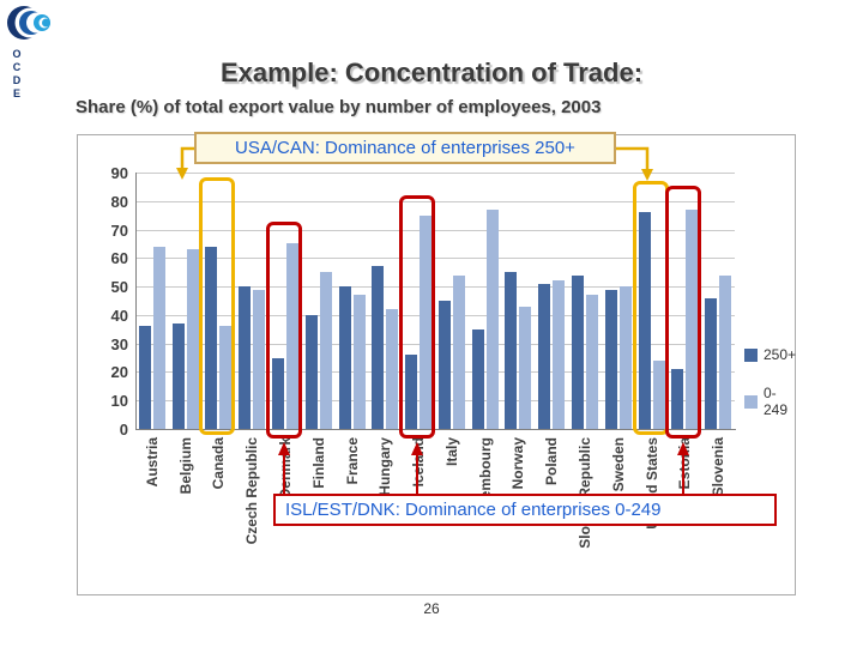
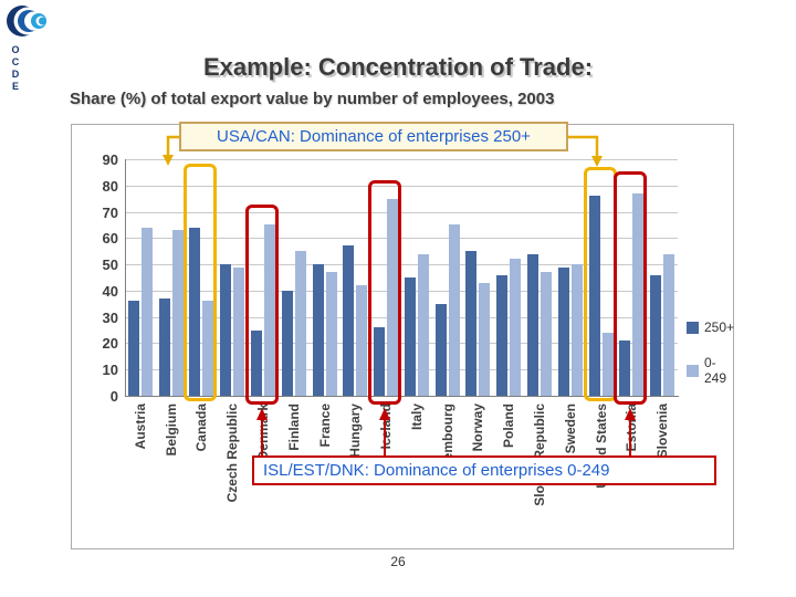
0-249/Luxembourg: 77 -> 65
250+/Poland: 51 -> 46
